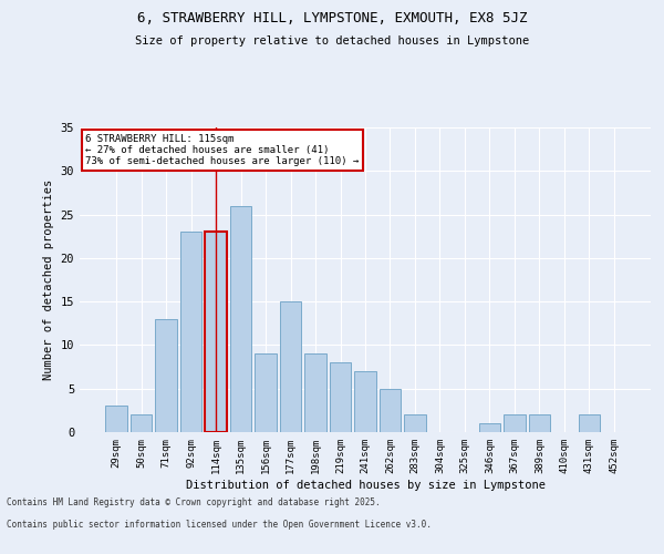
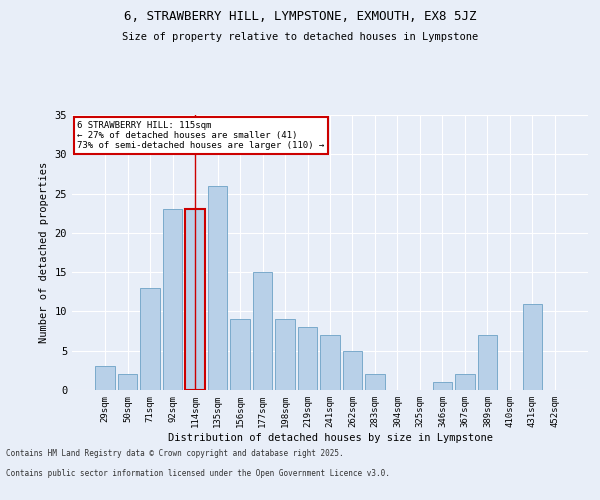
389sqm: 2 -> 7
431sqm: 2 -> 11
